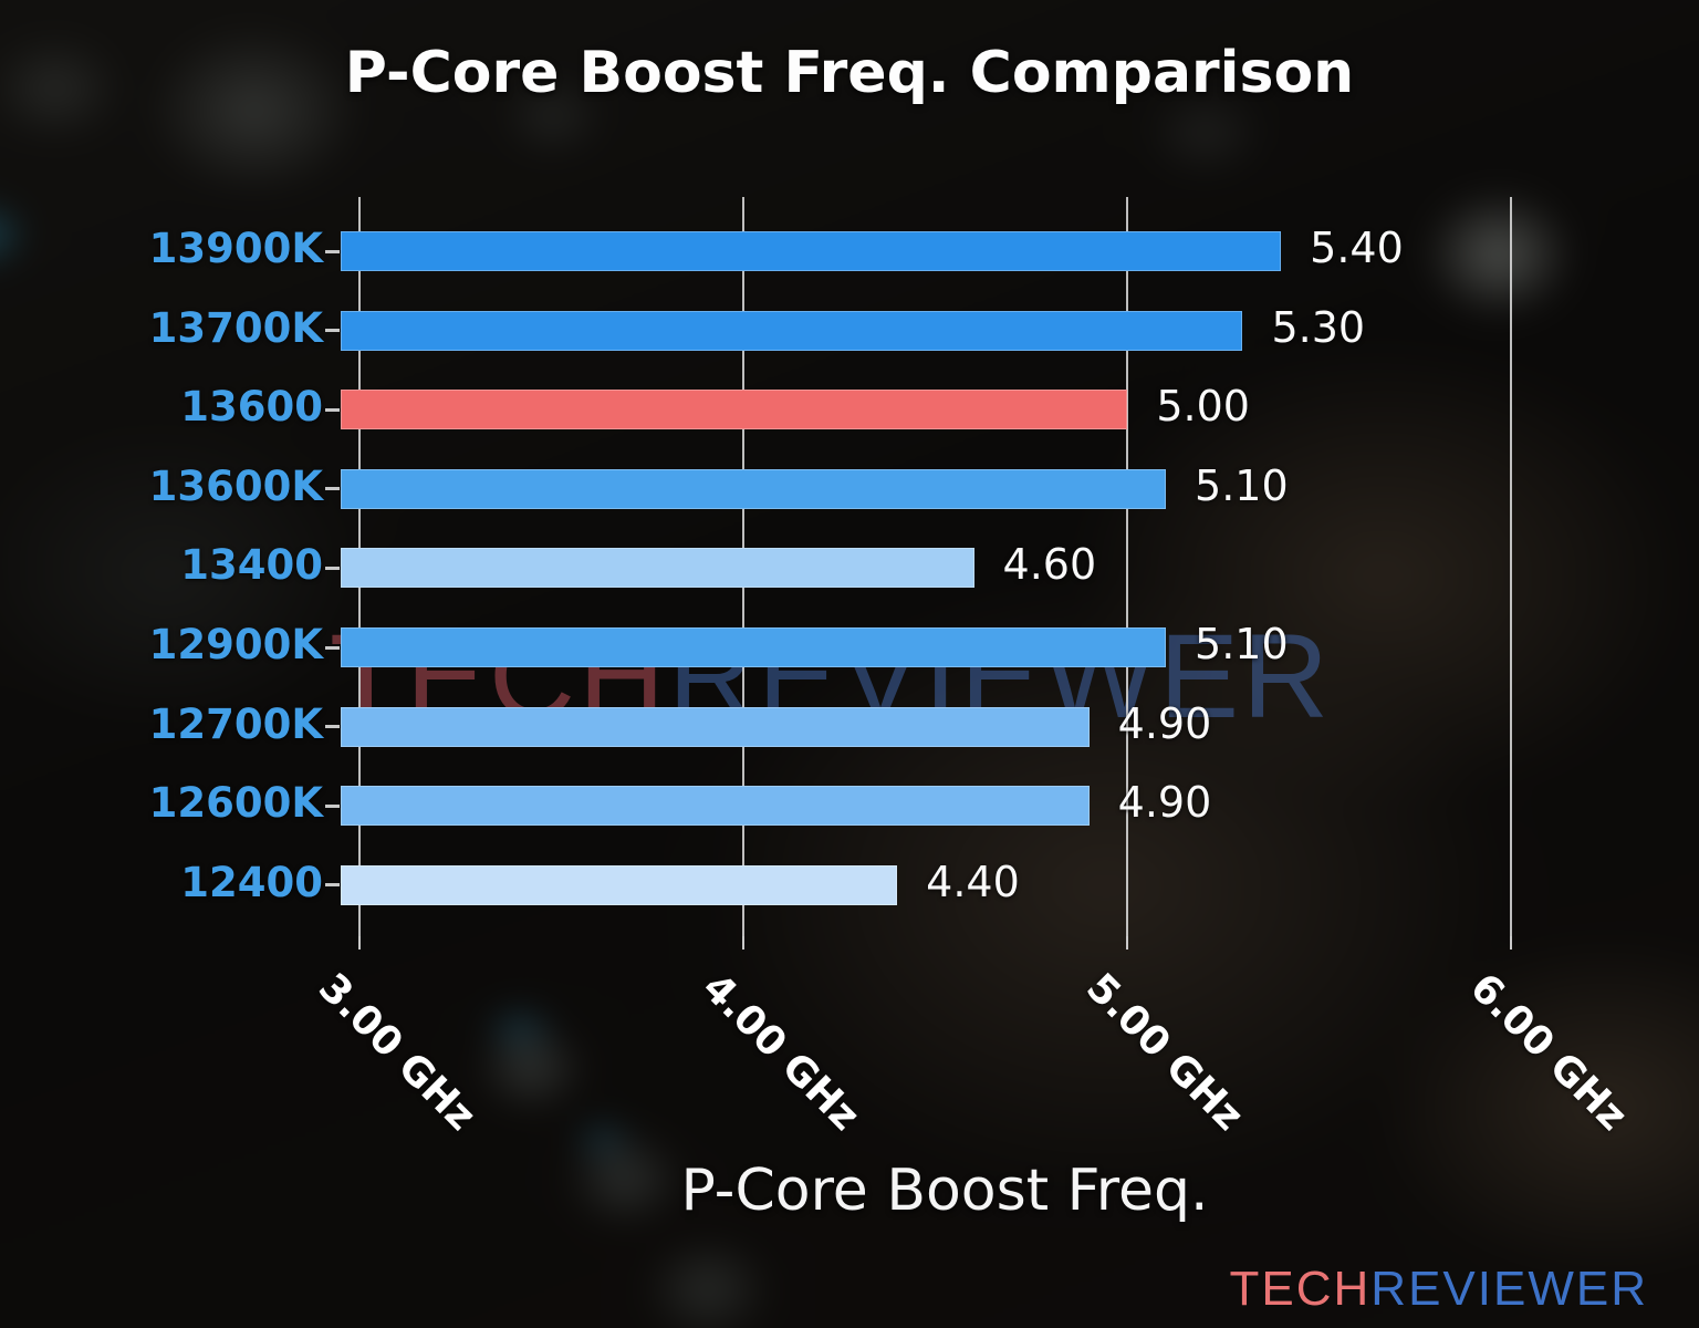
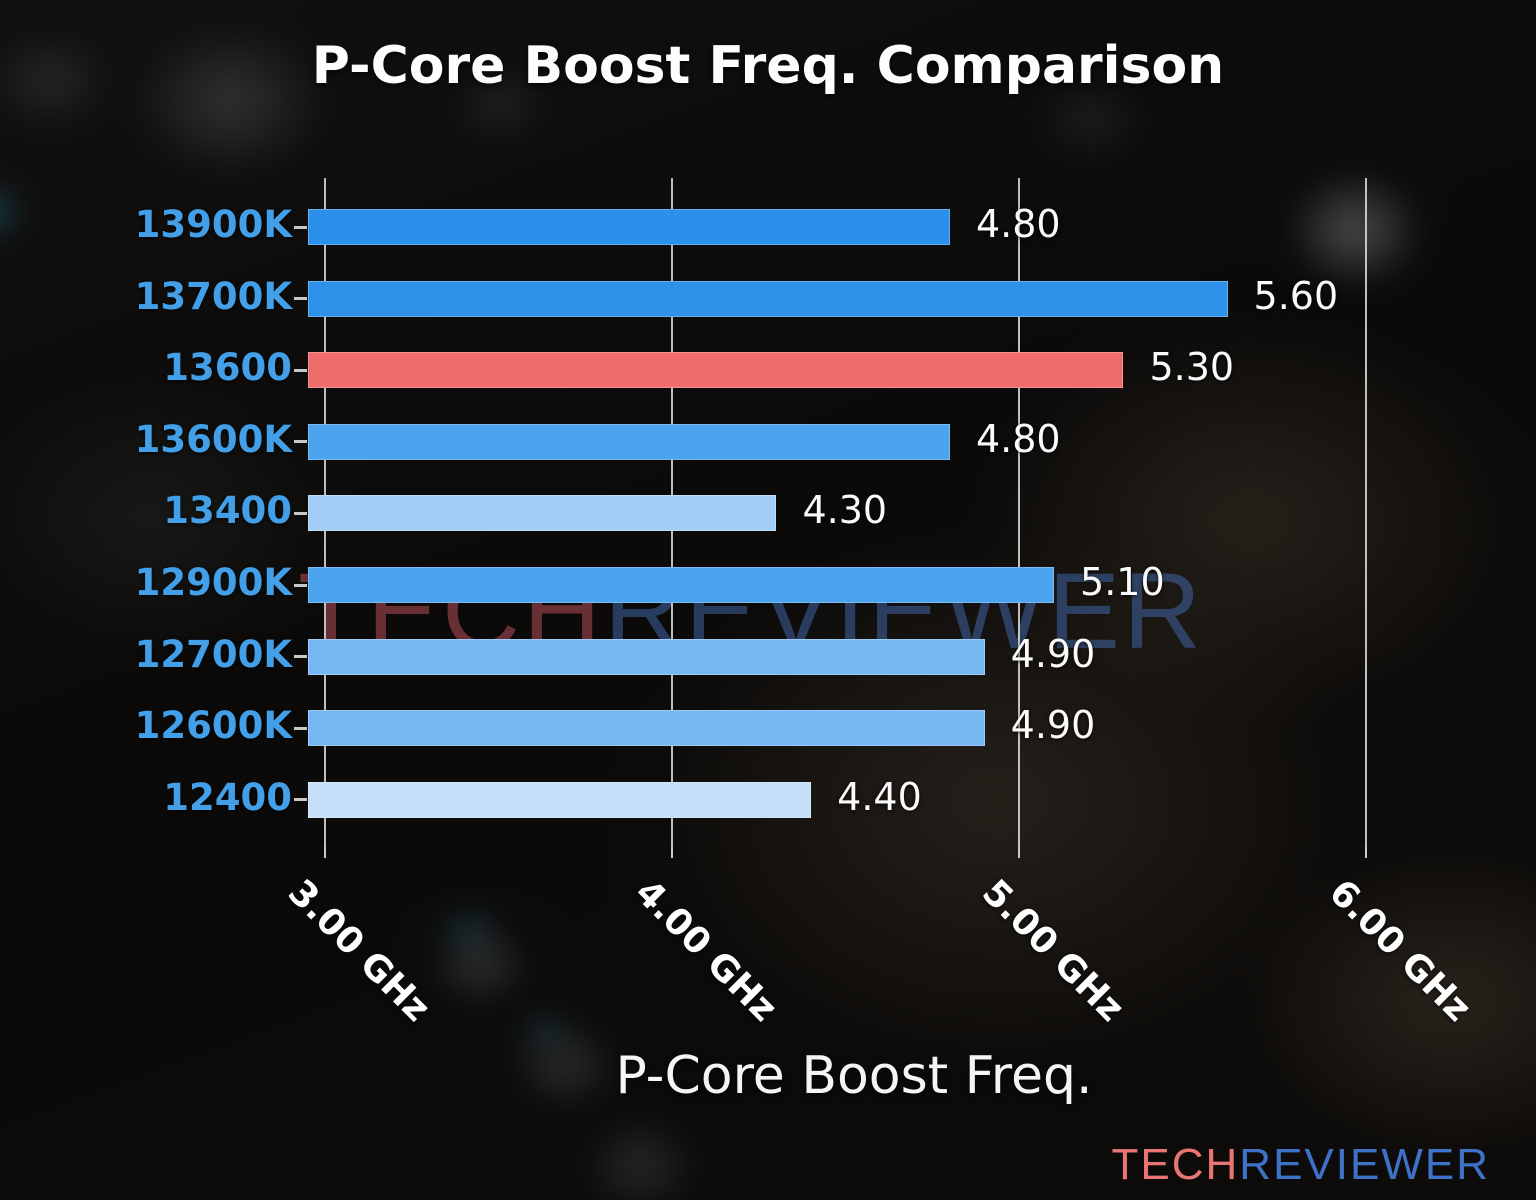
13900K: 5.40 -> 4.80
13700K: 5.30 -> 5.60
13600: 5.00 -> 5.30
13600K: 5.10 -> 4.80
13400: 4.60 -> 4.30
